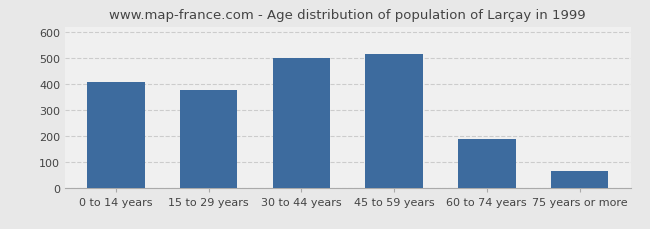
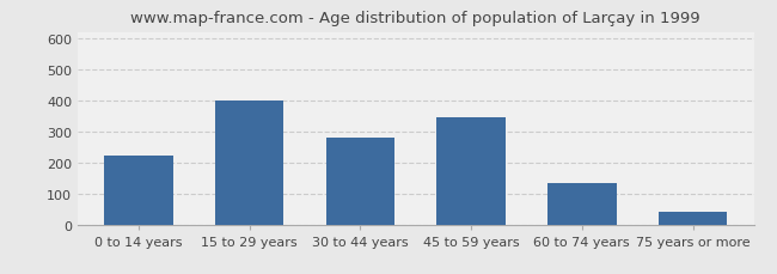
0 to 14 years: 405 -> 220
15 to 29 years: 375 -> 400
30 to 44 years: 498 -> 280
45 to 59 years: 513 -> 345
60 to 74 years: 186 -> 135
75 years or more: 65 -> 40
